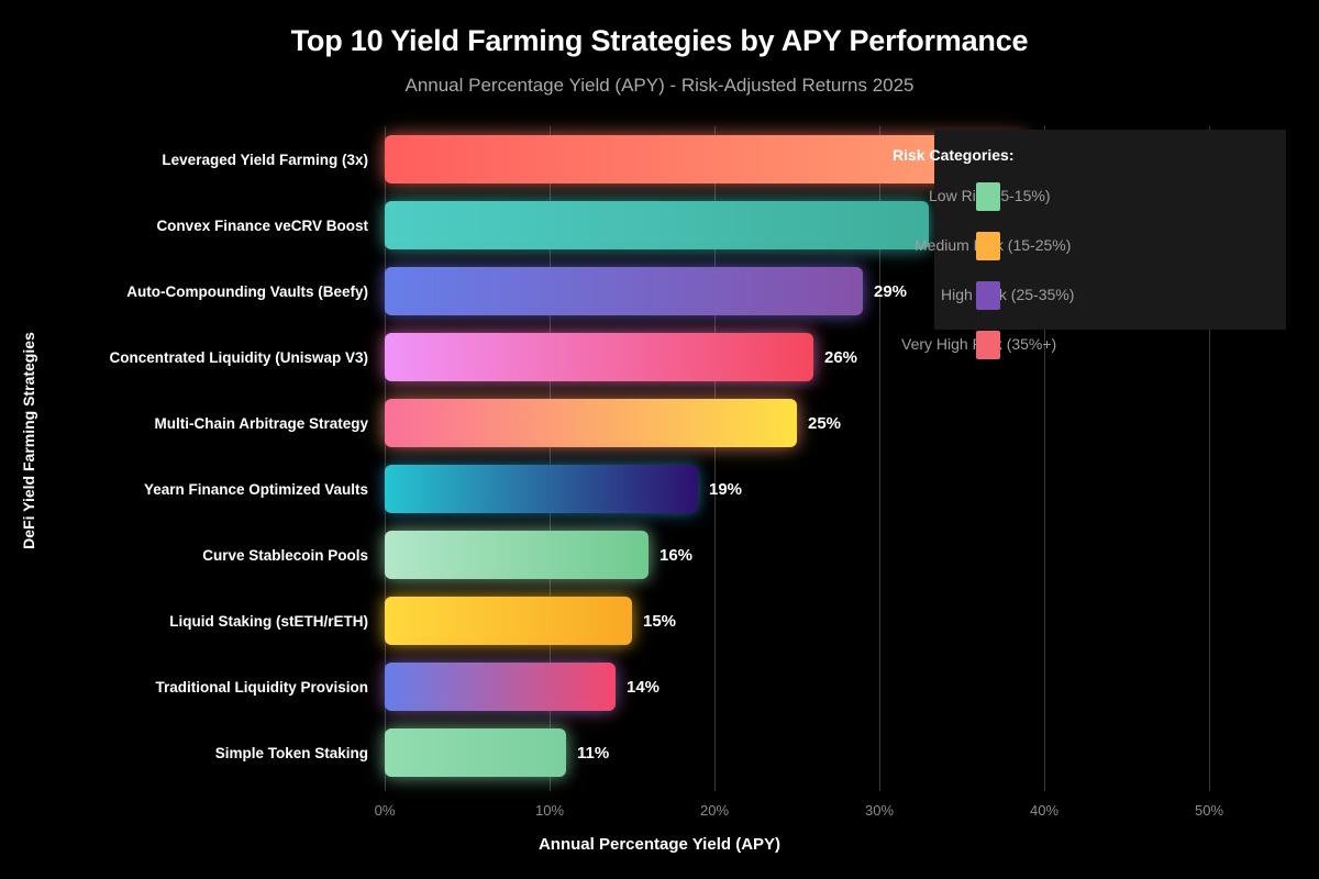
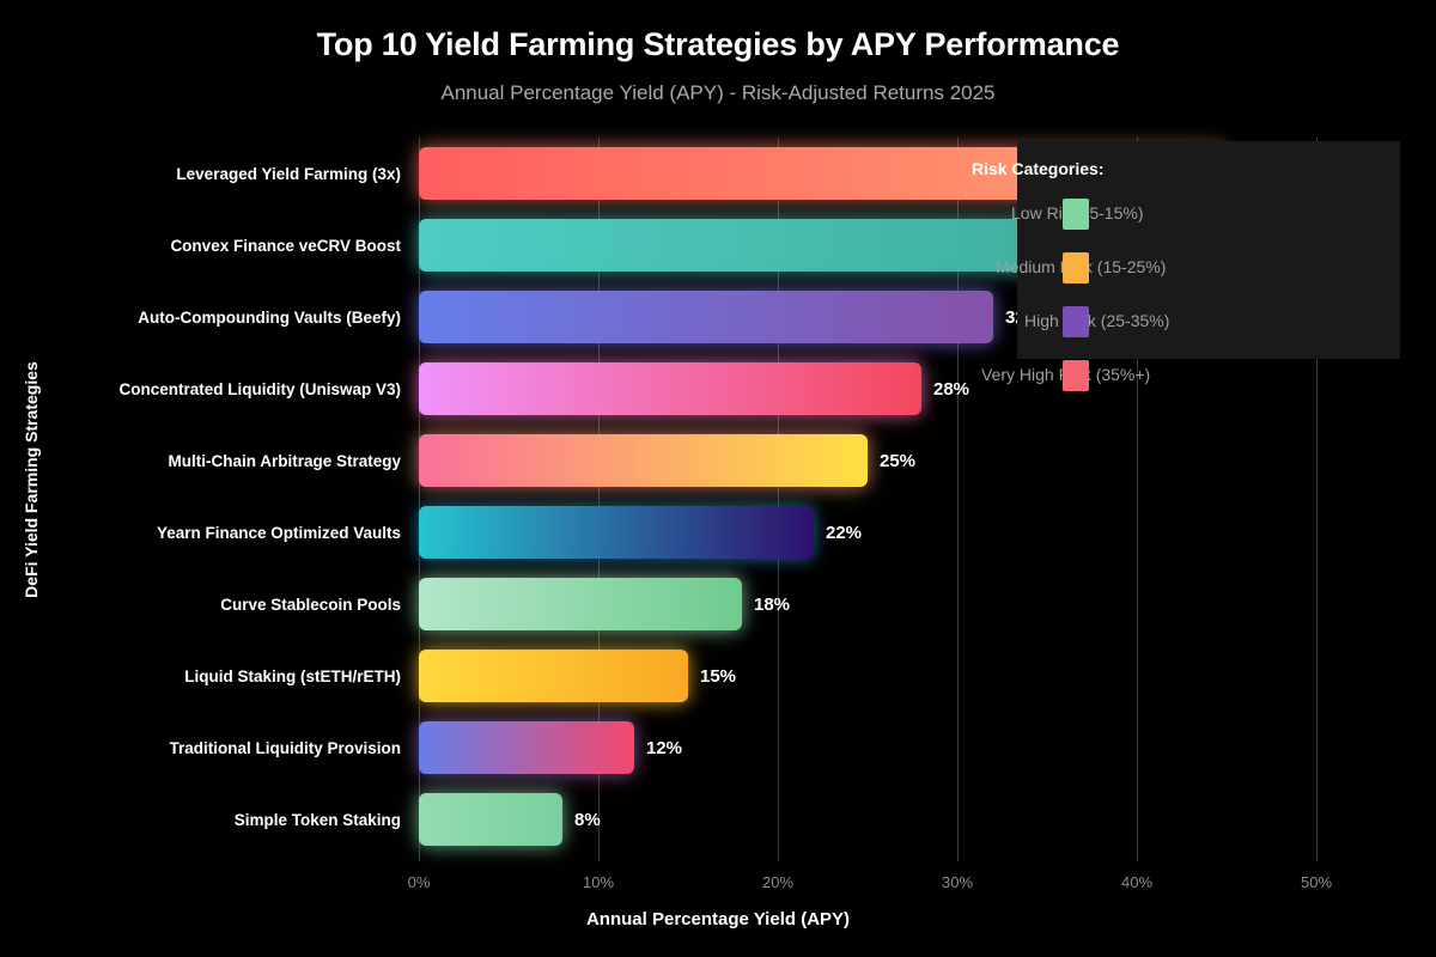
Leveraged Yield Farming (3x): 39% -> 45%
Convex Finance veCRV Boost: 33% -> 38%
Auto-Compounding Vaults (Beefy): 29% -> 32%
Concentrated Liquidity (Uniswap V3): 26% -> 28%
Yearn Finance Optimized Vaults: 19% -> 22%
Curve Stablecoin Pools: 16% -> 18%
Traditional Liquidity Provision: 14% -> 12%
Simple Token Staking: 11% -> 8%
